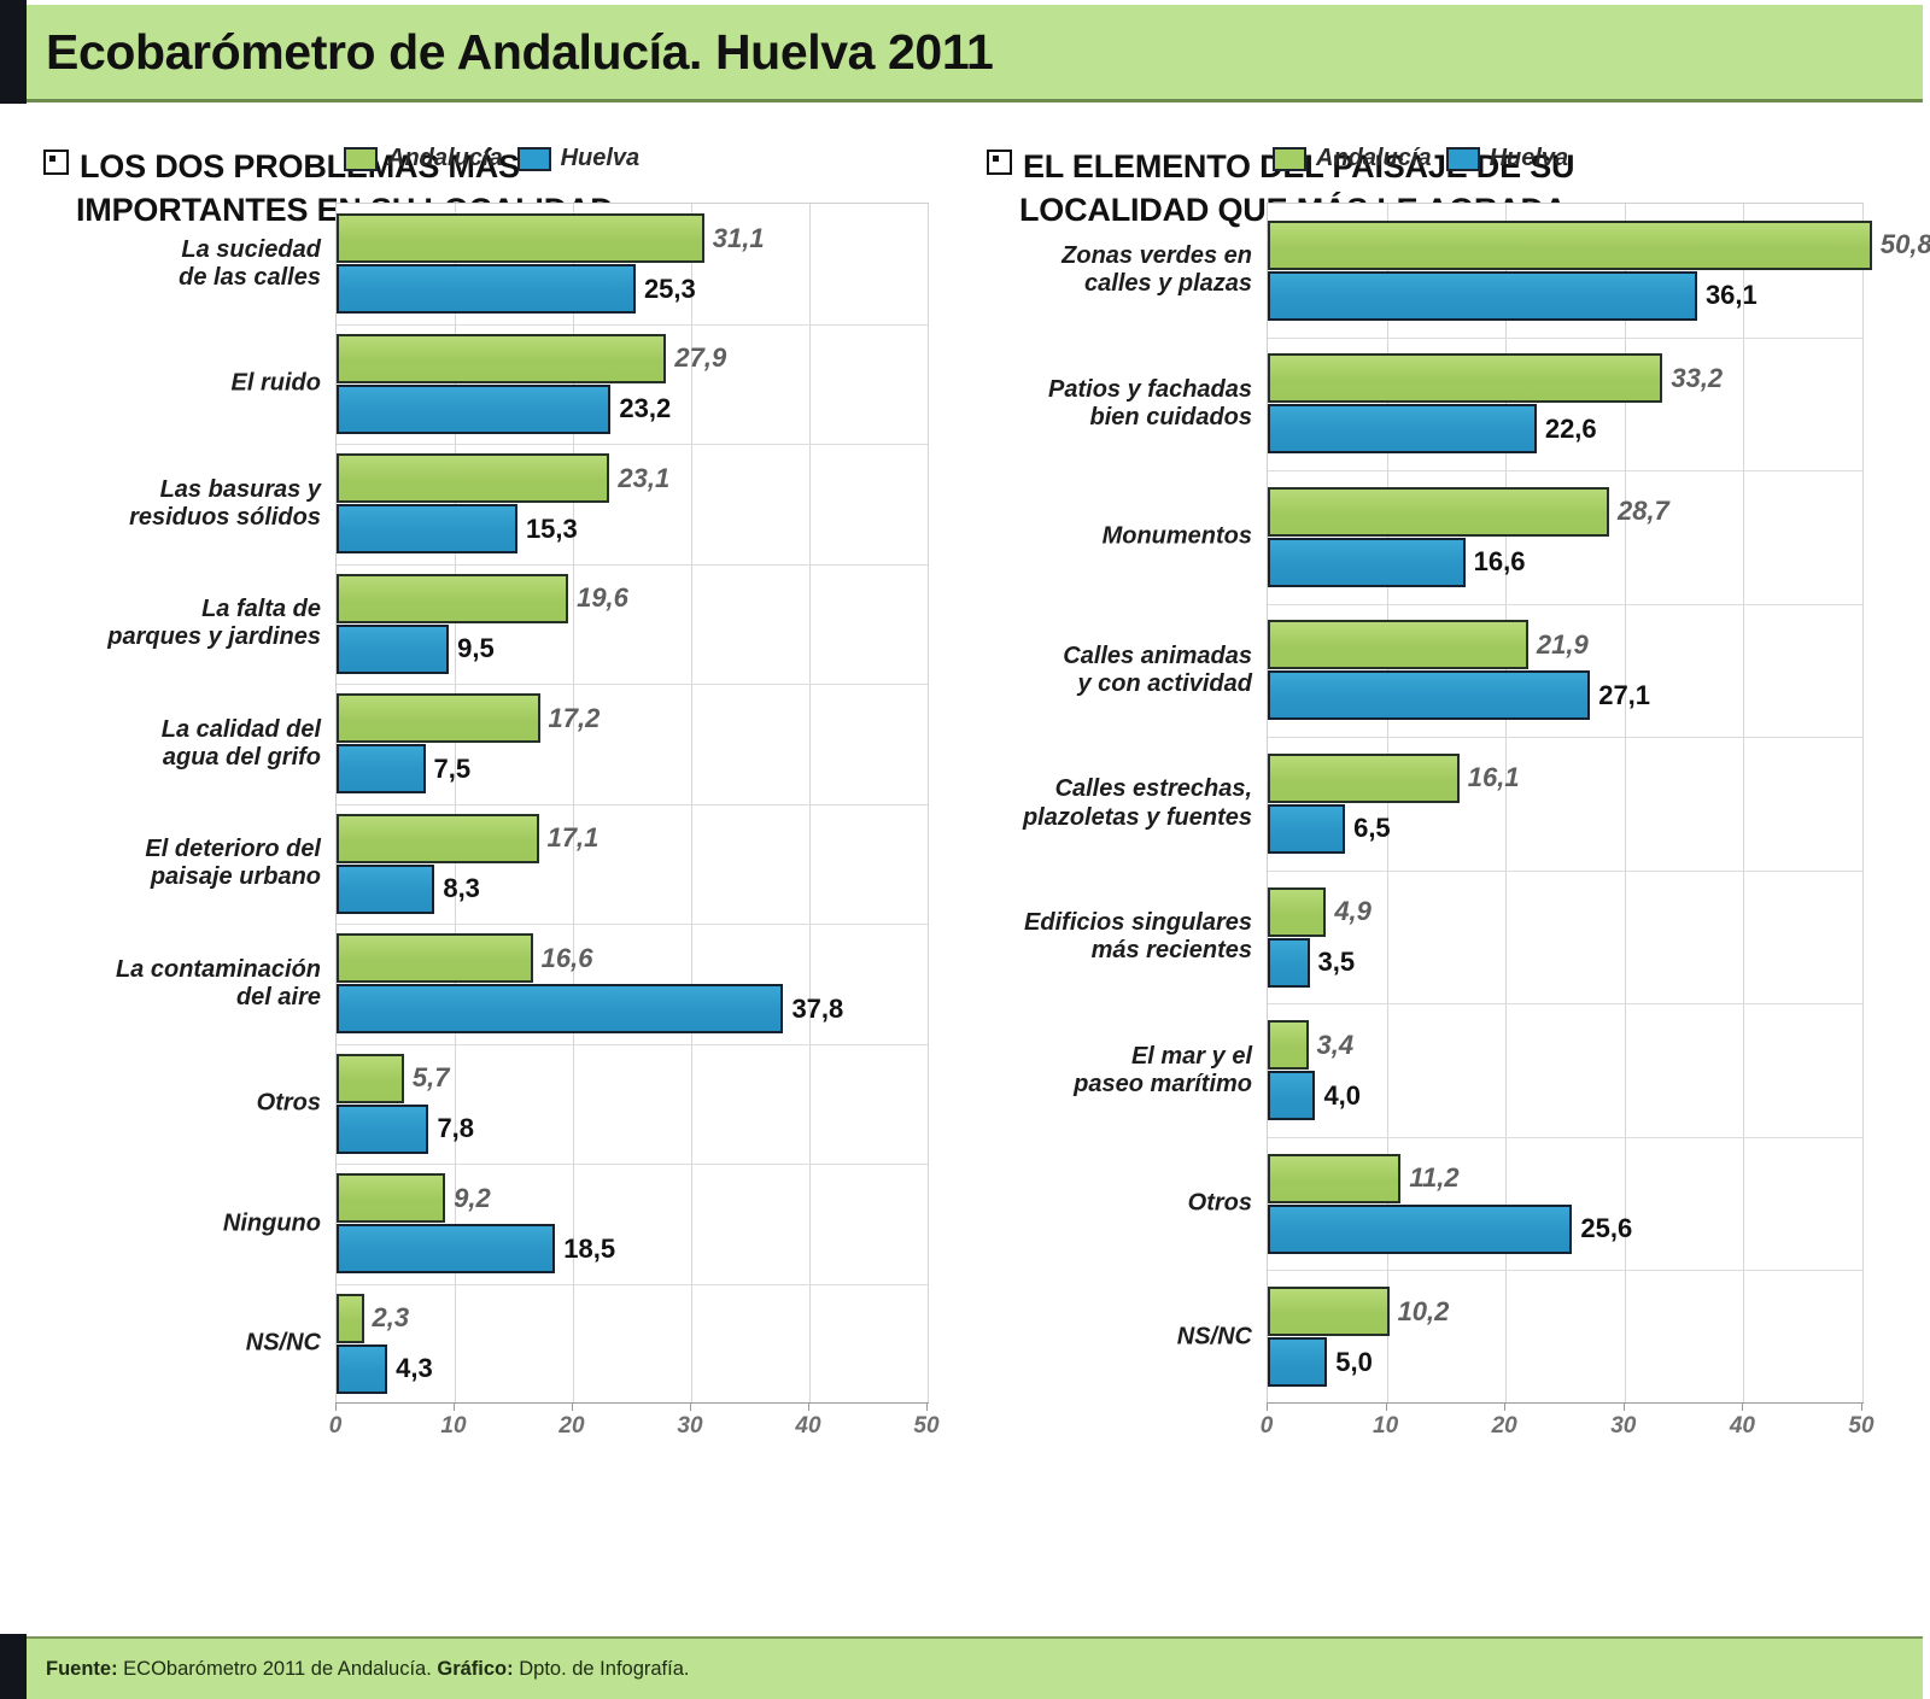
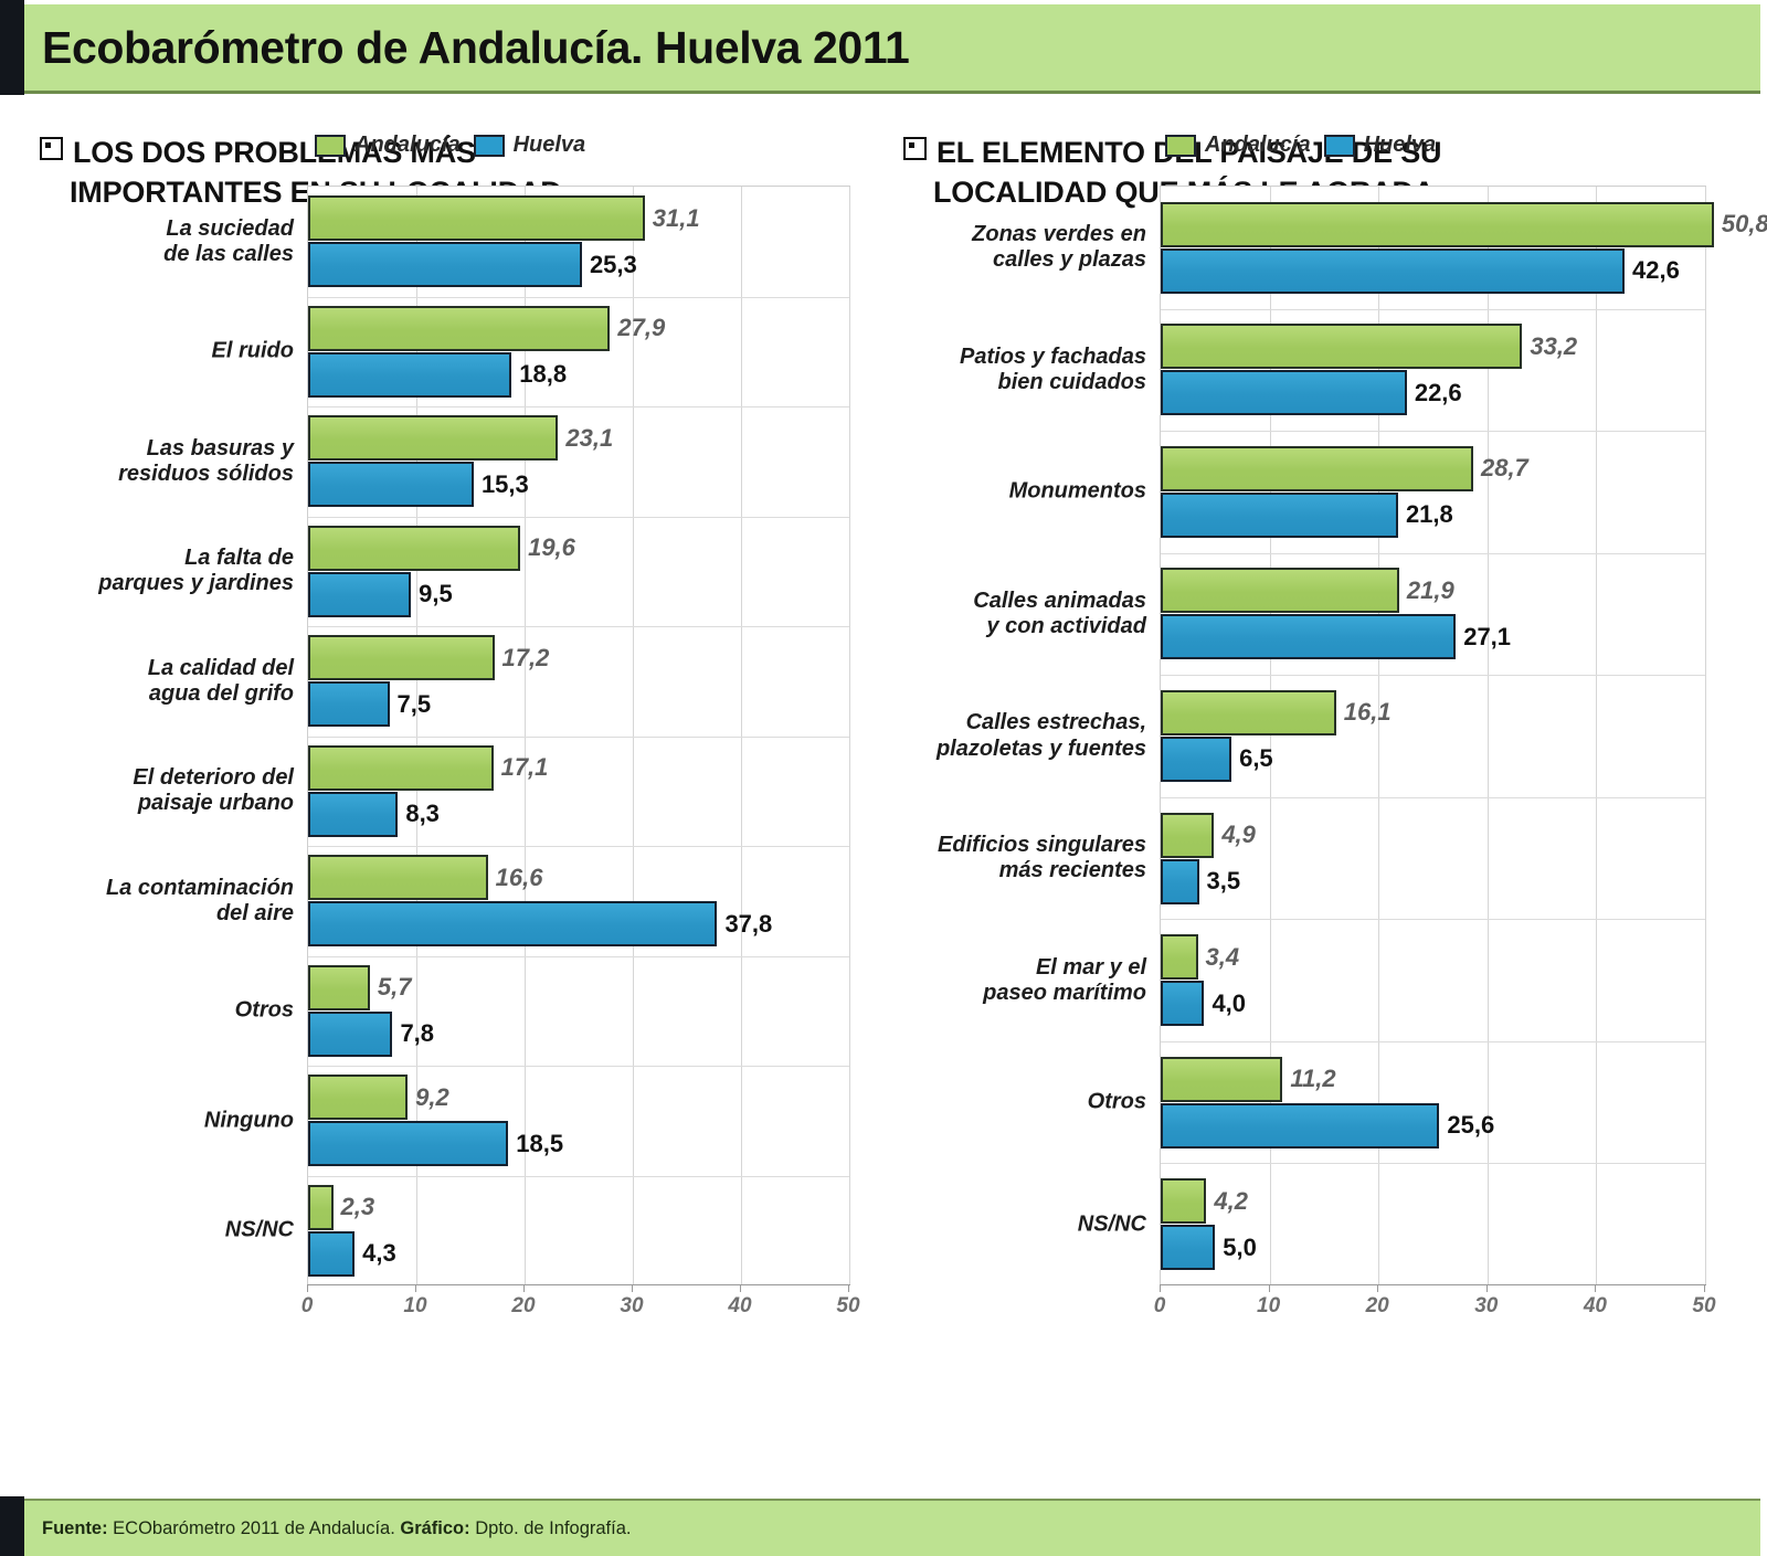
LOS DOS PROBLEMAS MÁS IMPORTANTES EN SU LOCALIDAD/Huelva/El ruido: 23,2 -> 18,8
EL ELEMENTO DEL PAISAJE DE SU LOCALIDAD QUE MÁS LE AGRADA/Huelva/Zonas verdes en calles y plazas: 36,1 -> 42,6
EL ELEMENTO DEL PAISAJE DE SU LOCALIDAD QUE MÁS LE AGRADA/Huelva/Monumentos: 16,6 -> 21,8
EL ELEMENTO DEL PAISAJE DE SU LOCALIDAD QUE MÁS LE AGRADA/Andalucía/NS/NC: 10,2 -> 4,2
